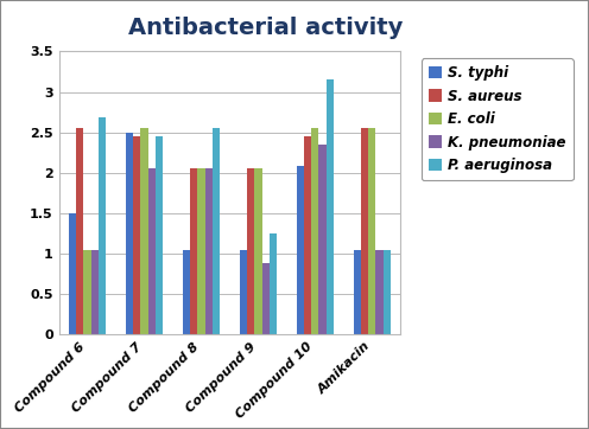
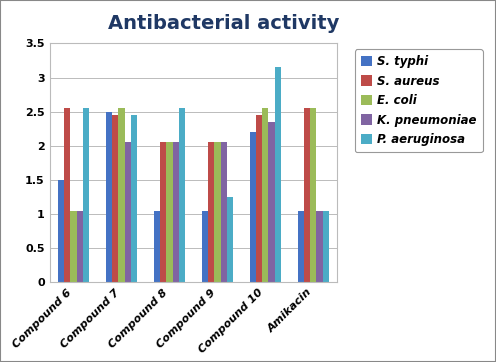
P. aeruginosa/Compound 6: 2.68 -> 2.55
K. pneumoniae/Compound 9: 0.88 -> 2.05
S. typhi/Compound 10: 2.08 -> 2.20
